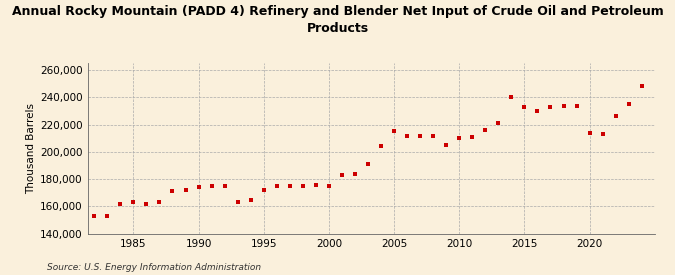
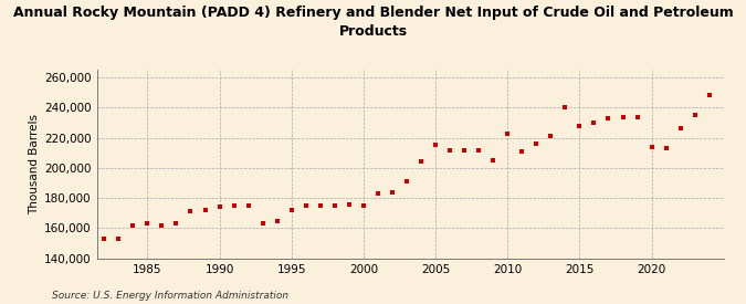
2010: 210,000 -> 223,000
2015: 233,000 -> 228,000
